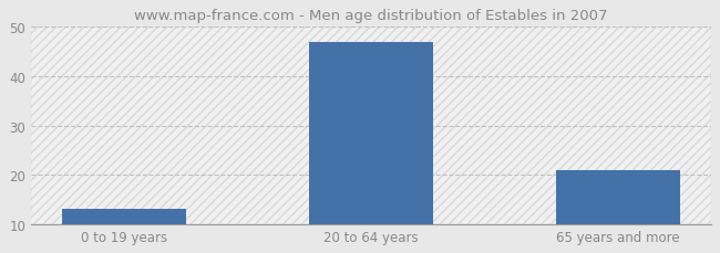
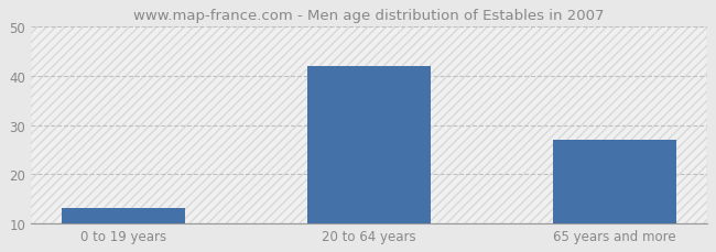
20 to 64 years: 47 -> 42
65 years and more: 21 -> 27
